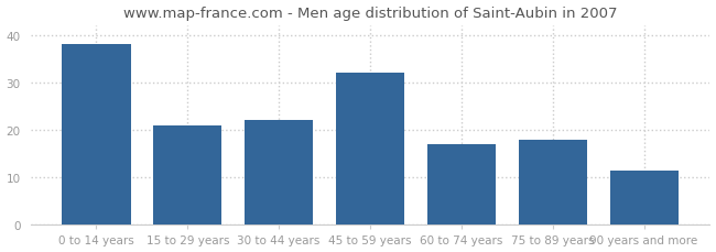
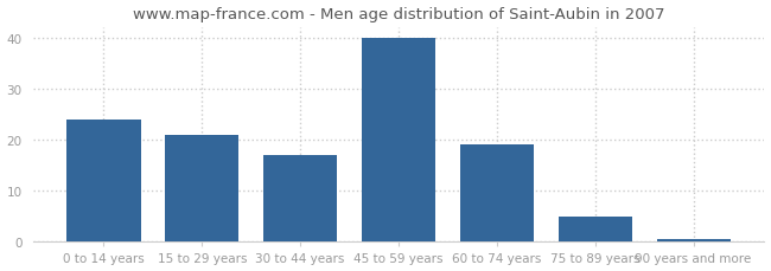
0 to 14 years: 38.0 -> 24.0
30 to 44 years: 22.0 -> 17.0
45 to 59 years: 32.0 -> 40.0
60 to 74 years: 17.0 -> 19.0
75 to 89 years: 18.0 -> 5.0
90 years and more: 11.5 -> 0.5
